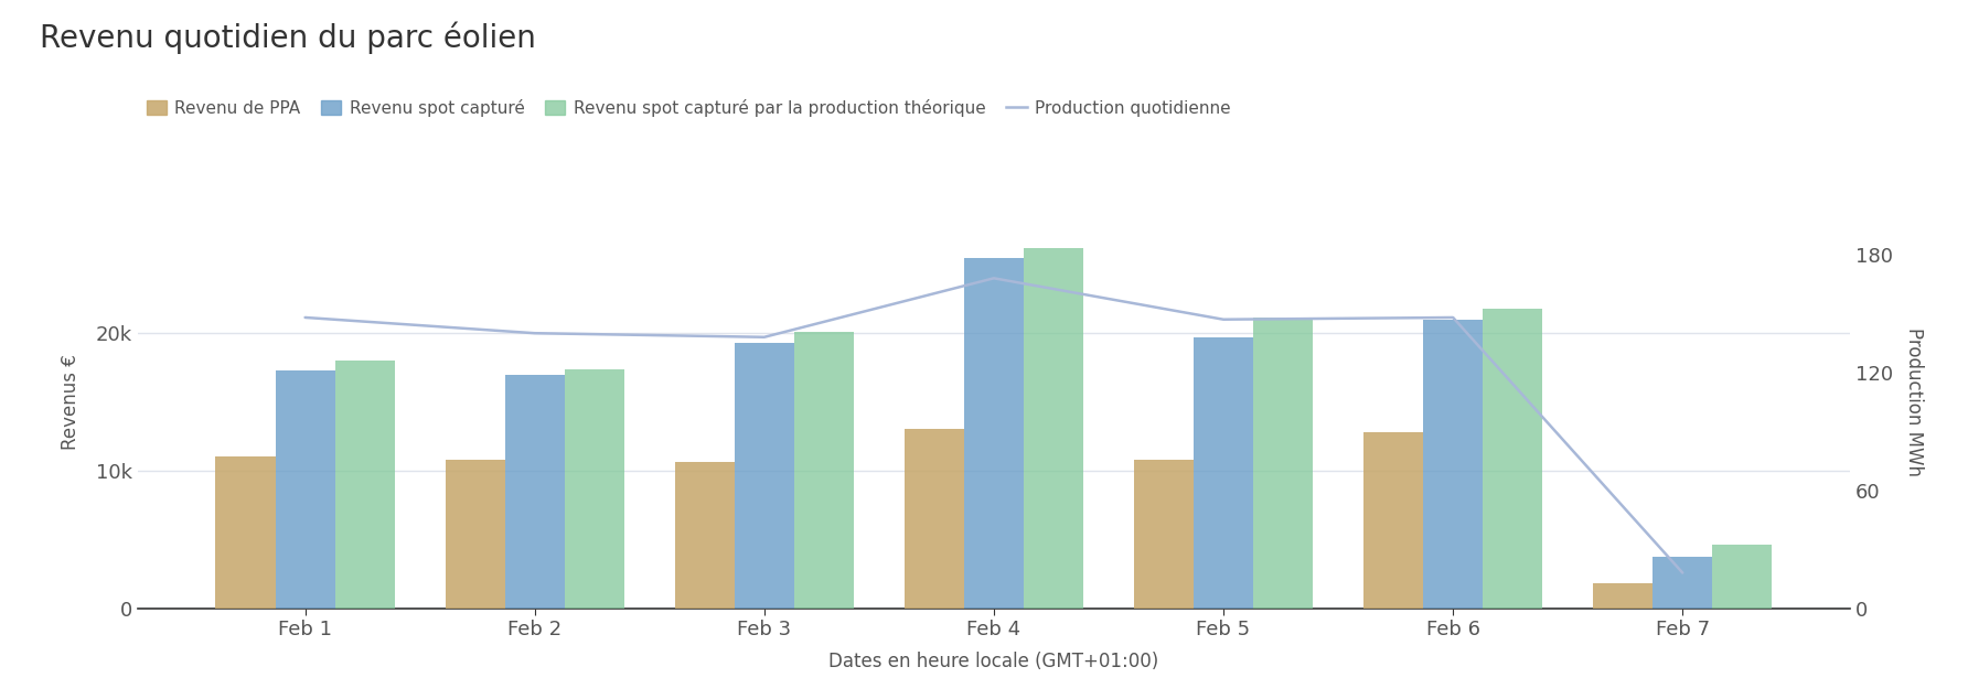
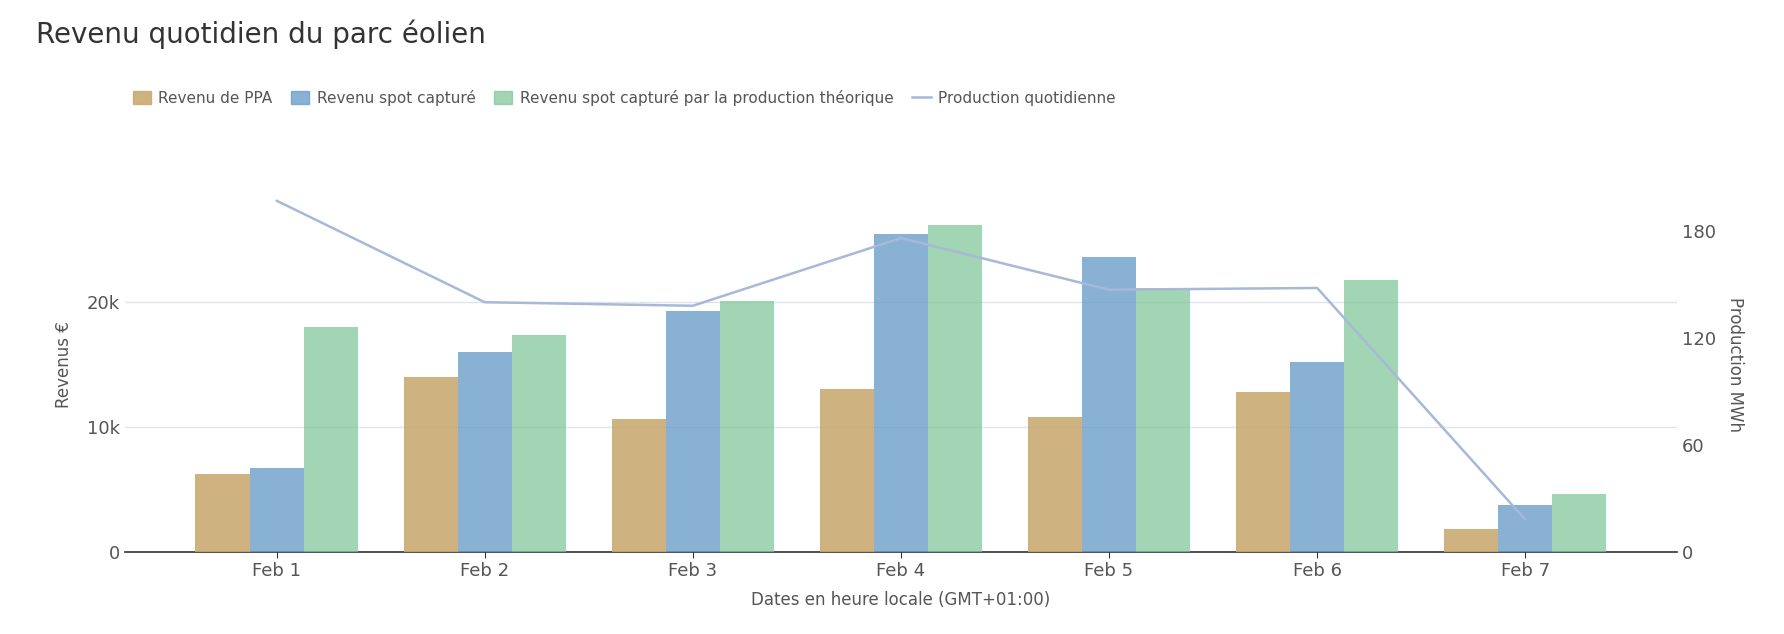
Revenu de PPA/Feb 1: 11.0k -> 6.2k
Revenu spot capturé/Feb 1: 17.3k -> 6.7k
Production quotidienne/Feb 1: 148 -> 197
Revenu de PPA/Feb 2: 10.8k -> 14.0k
Revenu spot capturé/Feb 2: 17.0k -> 16.0k
Production quotidienne/Feb 4: 168 -> 176
Revenu spot capturé/Feb 5: 19.7k -> 23.6k
Revenu spot capturé/Feb 6: 21.0k -> 15.2k
